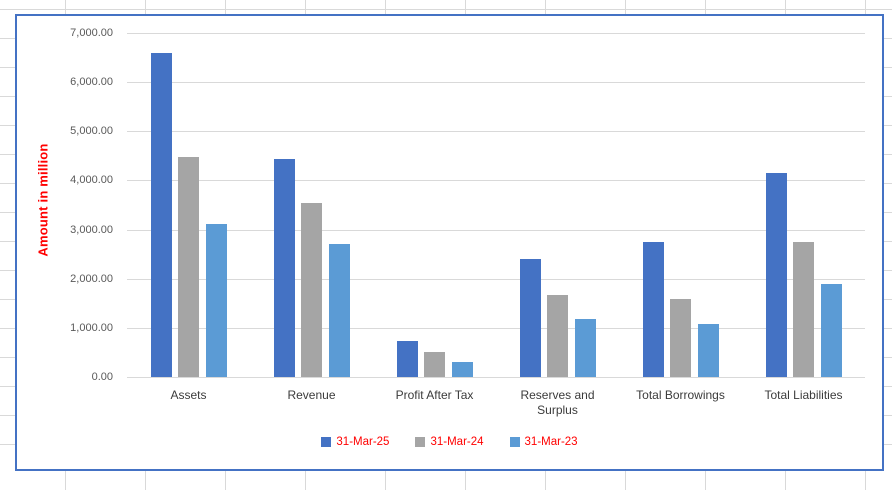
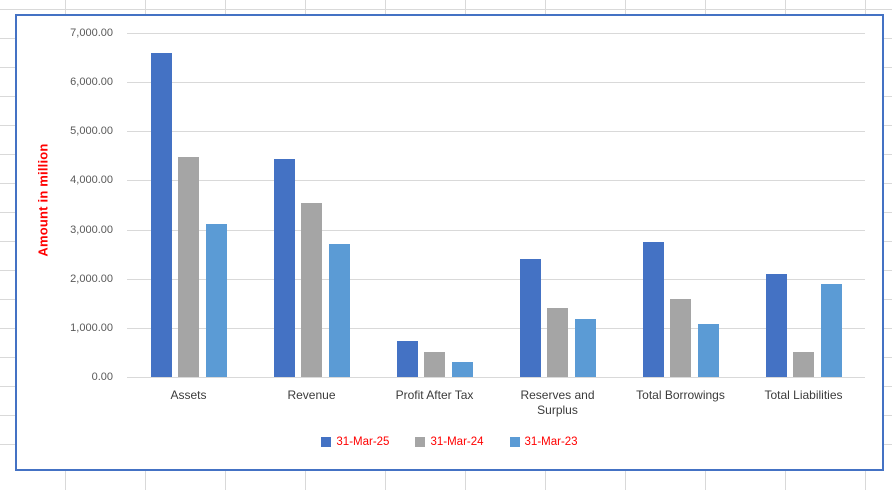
31-Mar-24/Reserves and Surplus: 1700 -> 1400
31-Mar-25/Total Liabilities: 4200 -> 2100
31-Mar-24/Total Liabilities: 2800 -> 500
